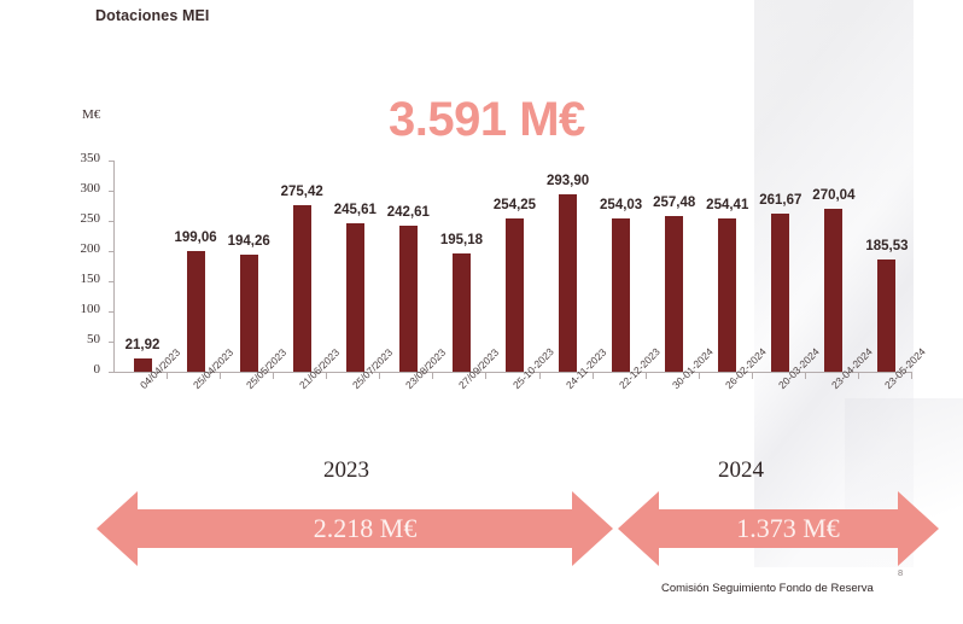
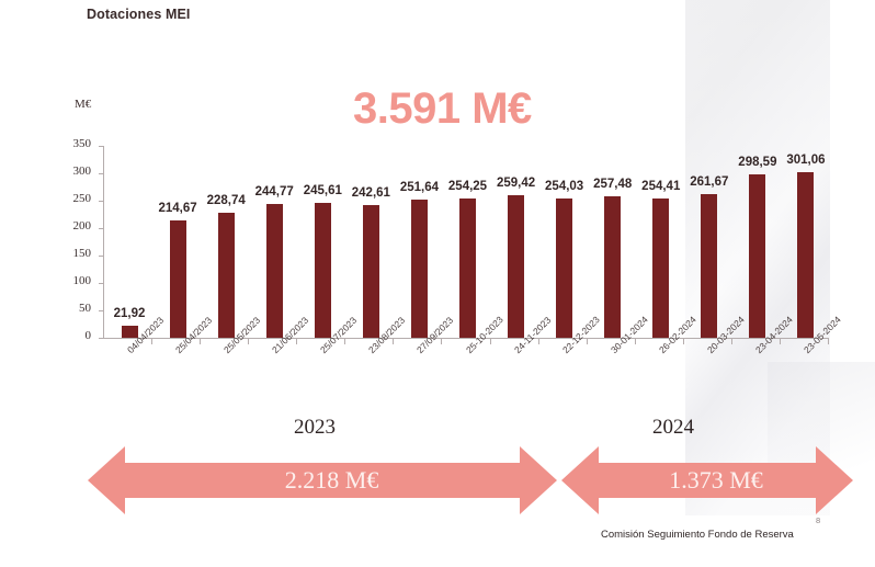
25/04/2023: 199,06 -> 214,67
25/05/2023: 194,26 -> 228,74
21/06/2023: 275,42 -> 244,77
27/09/2023: 195,18 -> 251,64
24-11-2023: 293,90 -> 259,42
23-04-2024: 270,04 -> 298,59
23-05-2024: 185,53 -> 301,06
